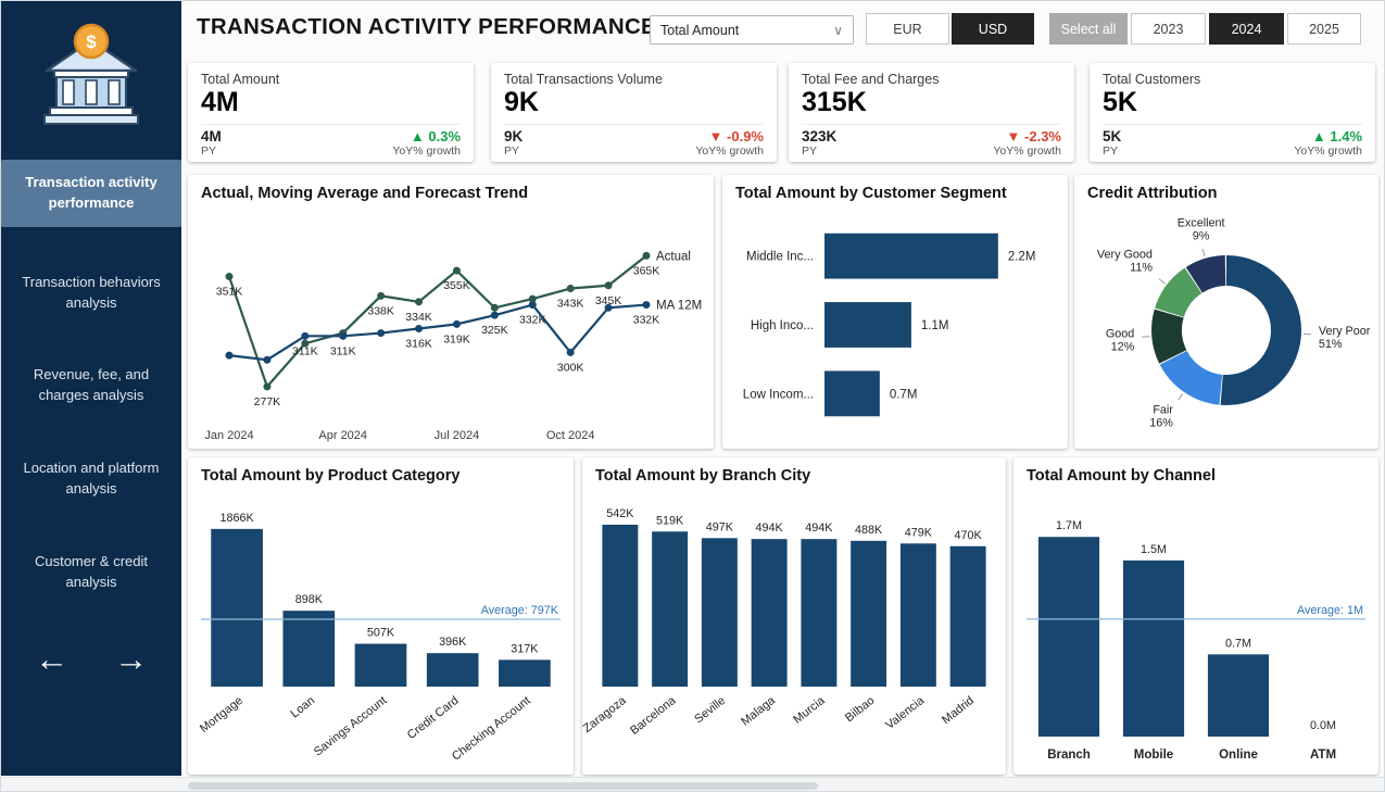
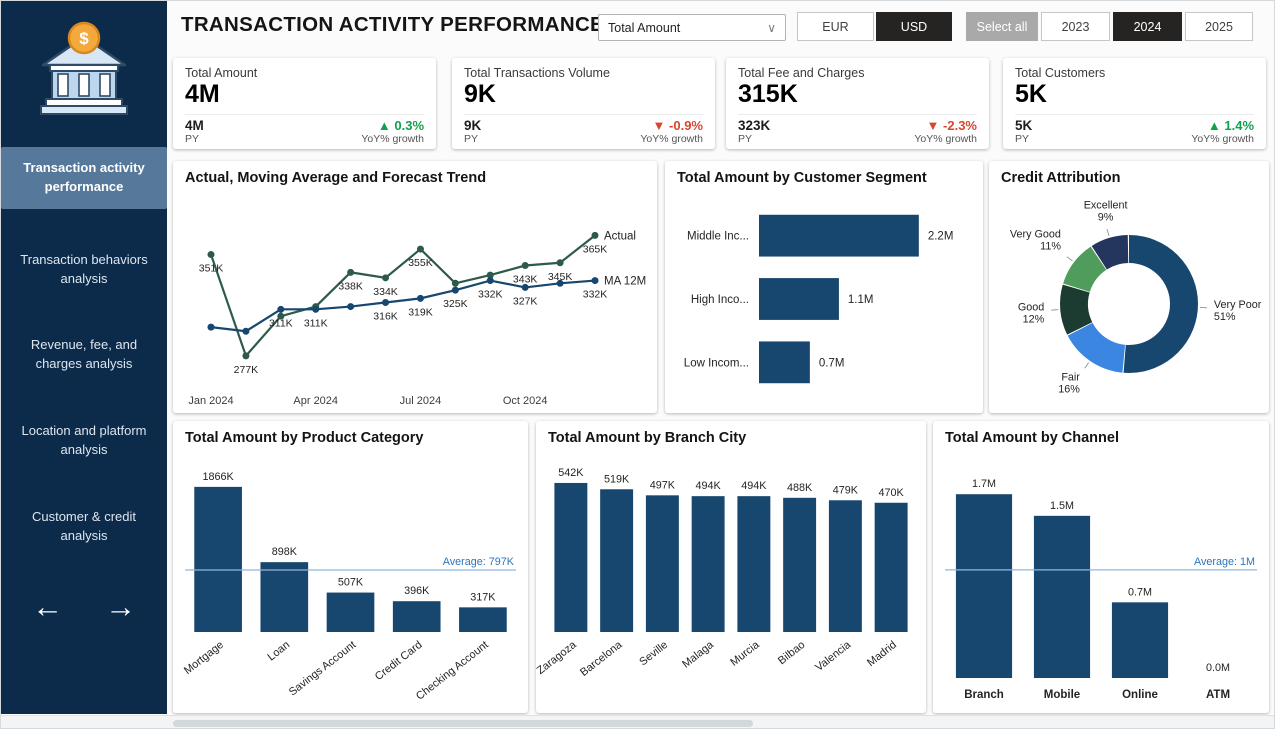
Actual, Moving Average and Forecast Trend/MA 12M/Oct 2024: 300K -> 327K
